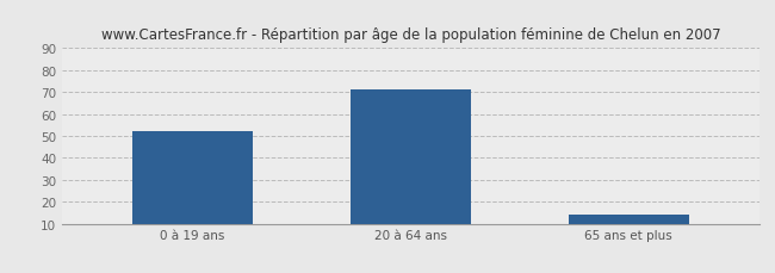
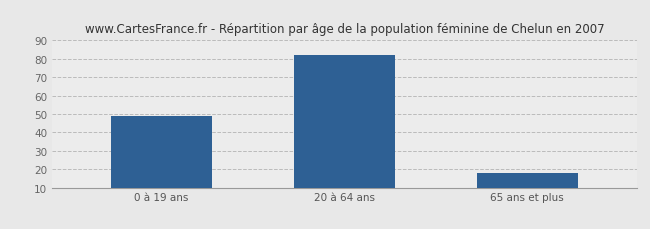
0 à 19 ans: 52 -> 49
20 à 64 ans: 71 -> 82
65 ans et plus: 14 -> 18
